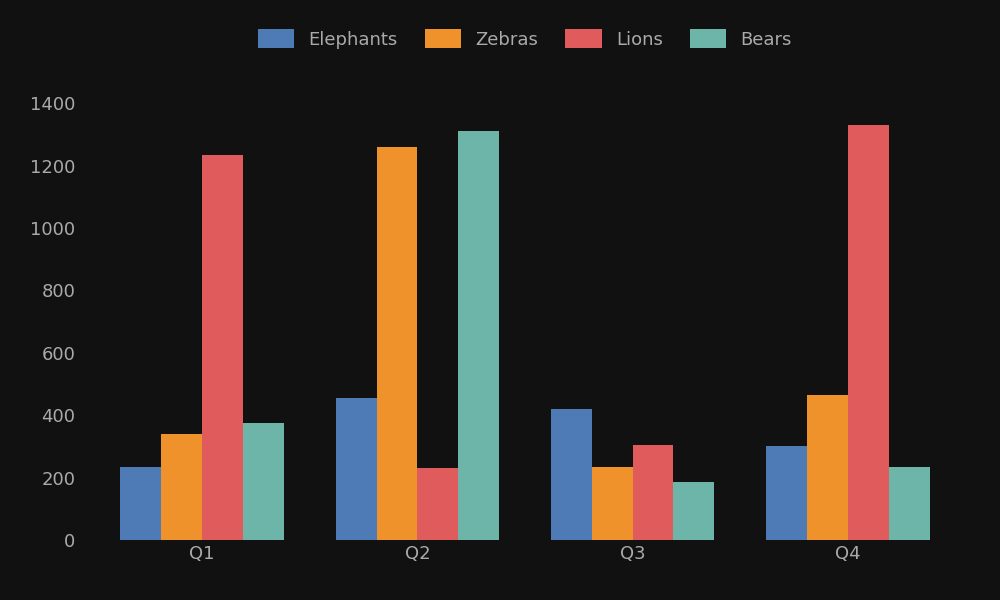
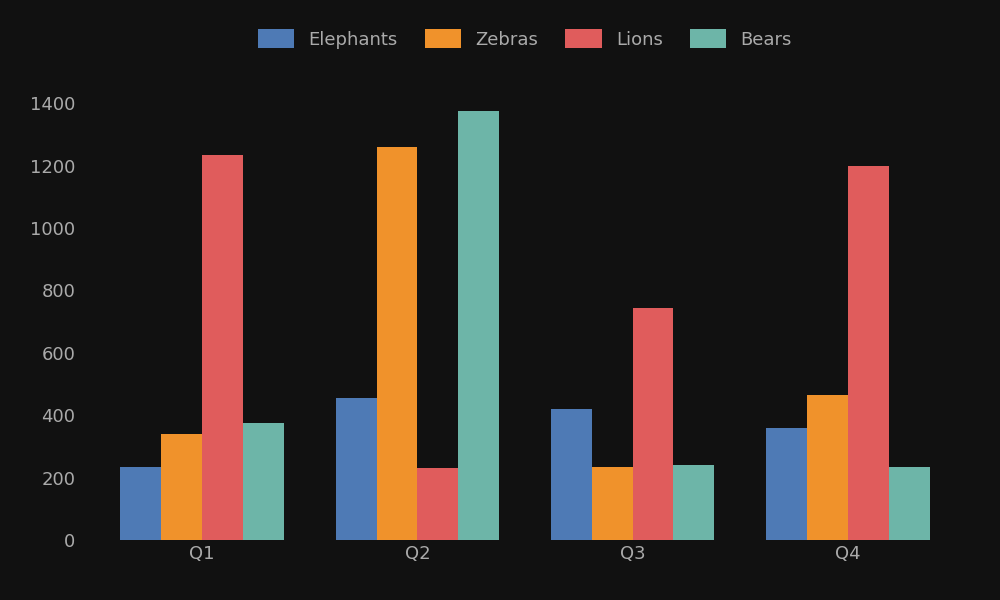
Bears/Q2: 1310 -> 1375
Lions/Q3: 305 -> 745
Bears/Q3: 185 -> 240
Elephants/Q4: 300 -> 360
Lions/Q4: 1330 -> 1200
